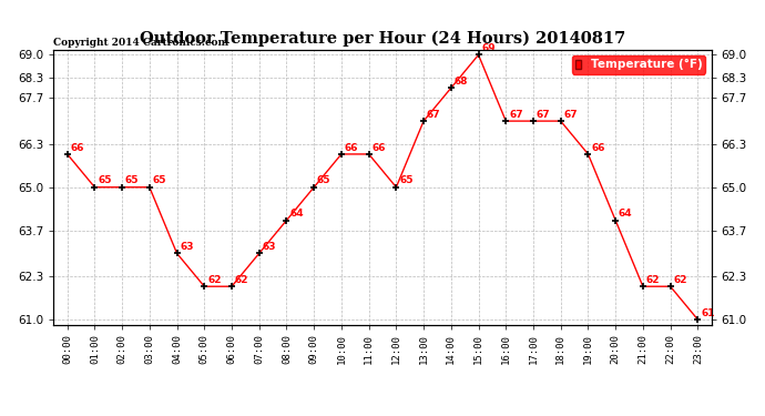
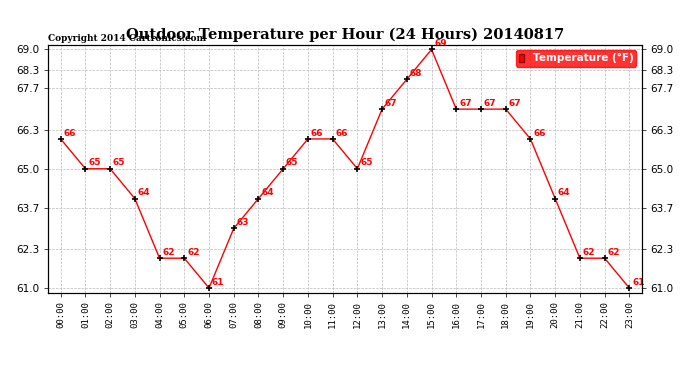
03:00: 65 -> 64
04:00: 63 -> 62
06:00: 62 -> 61
